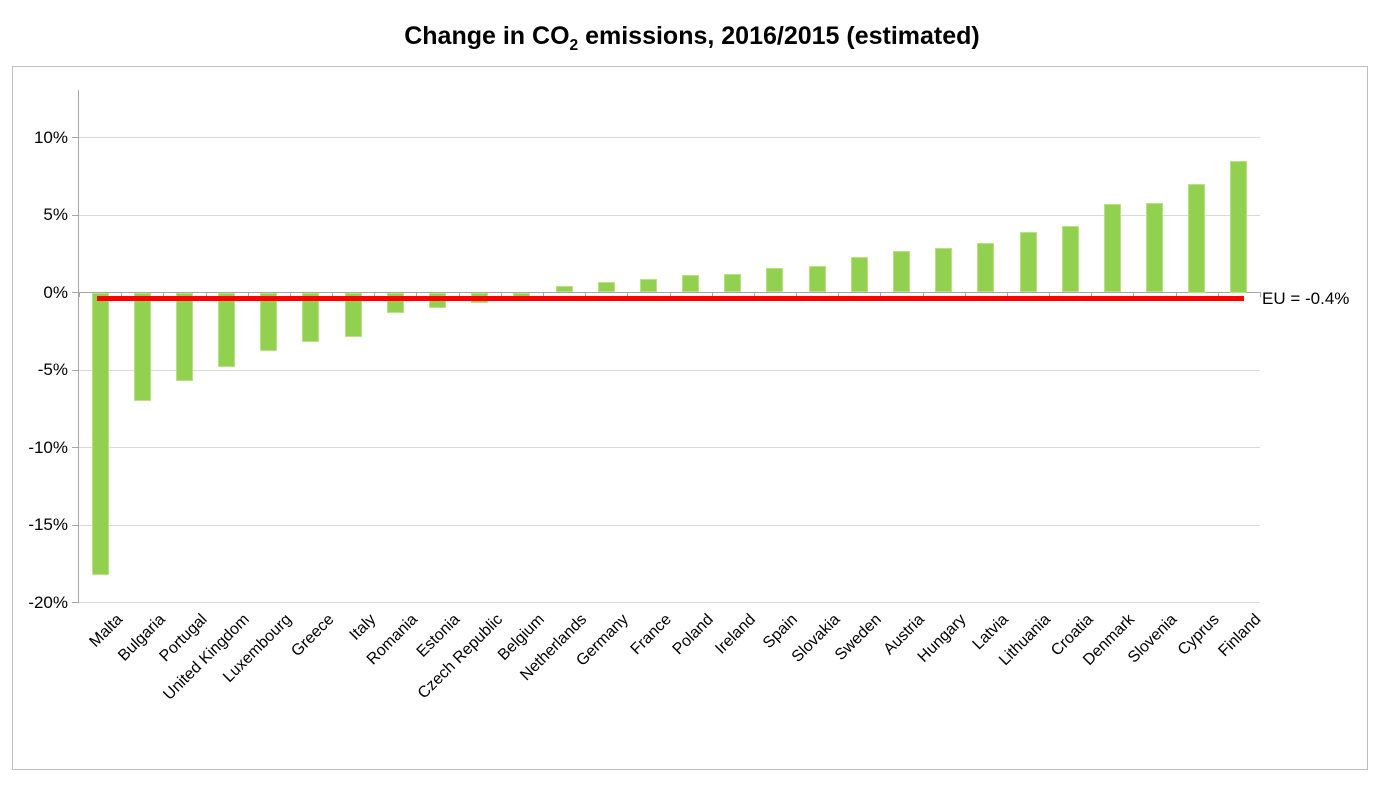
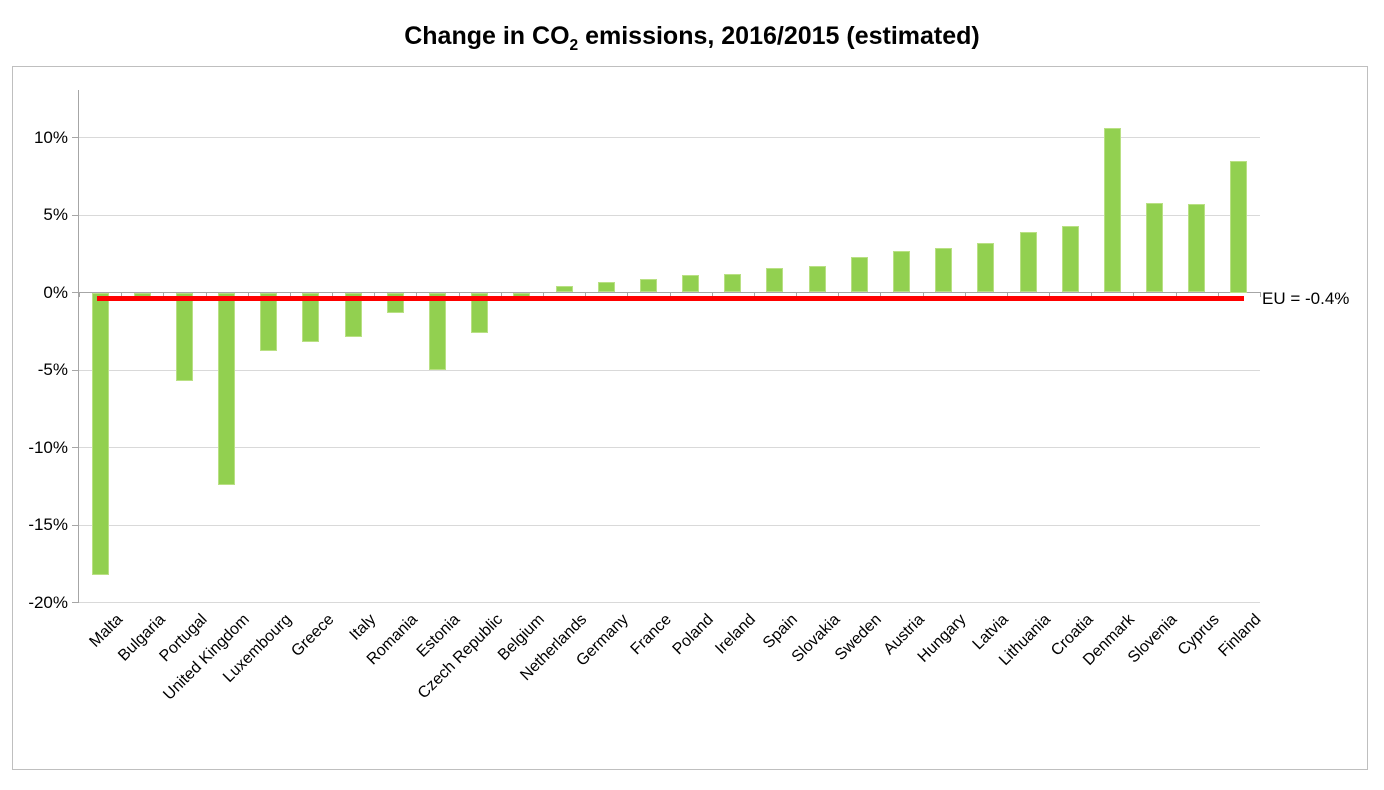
Bulgaria: -7.0% -> -0.4%
United Kingdom: -4.8% -> -12.4%
Estonia: -1.0% -> -5.0%
Czech Republic: -0.7% -> -2.6%
Denmark: 5.7% -> 10.6%
Cyprus: 7.0% -> 5.7%
